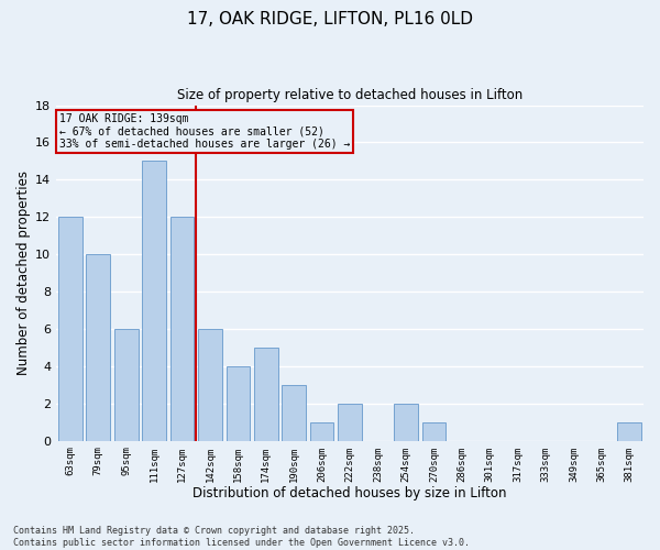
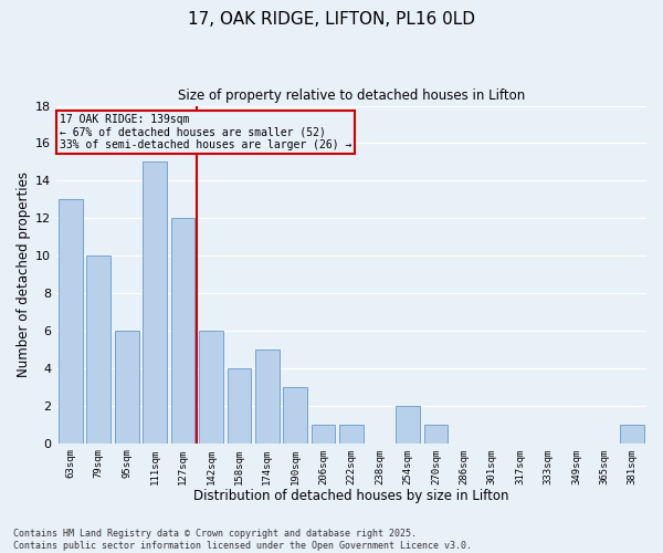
63sqm: 12 -> 13
222sqm: 2 -> 1
